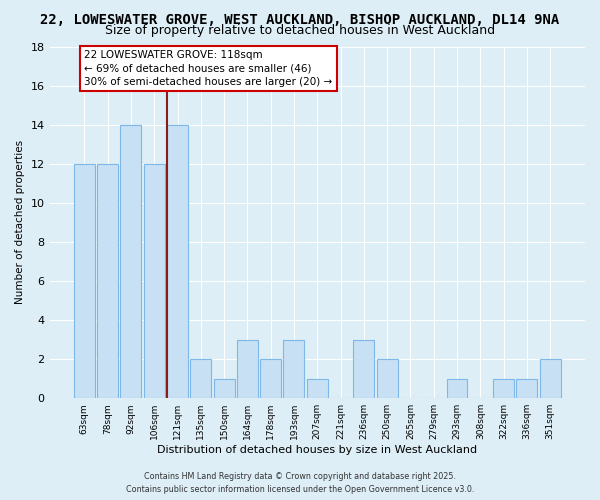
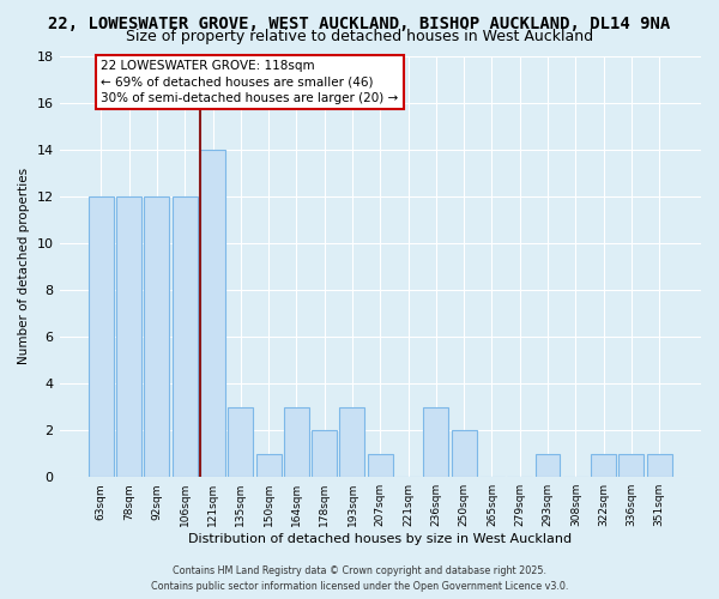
92sqm: 14 -> 12
135sqm: 2 -> 3
351sqm: 2 -> 1
